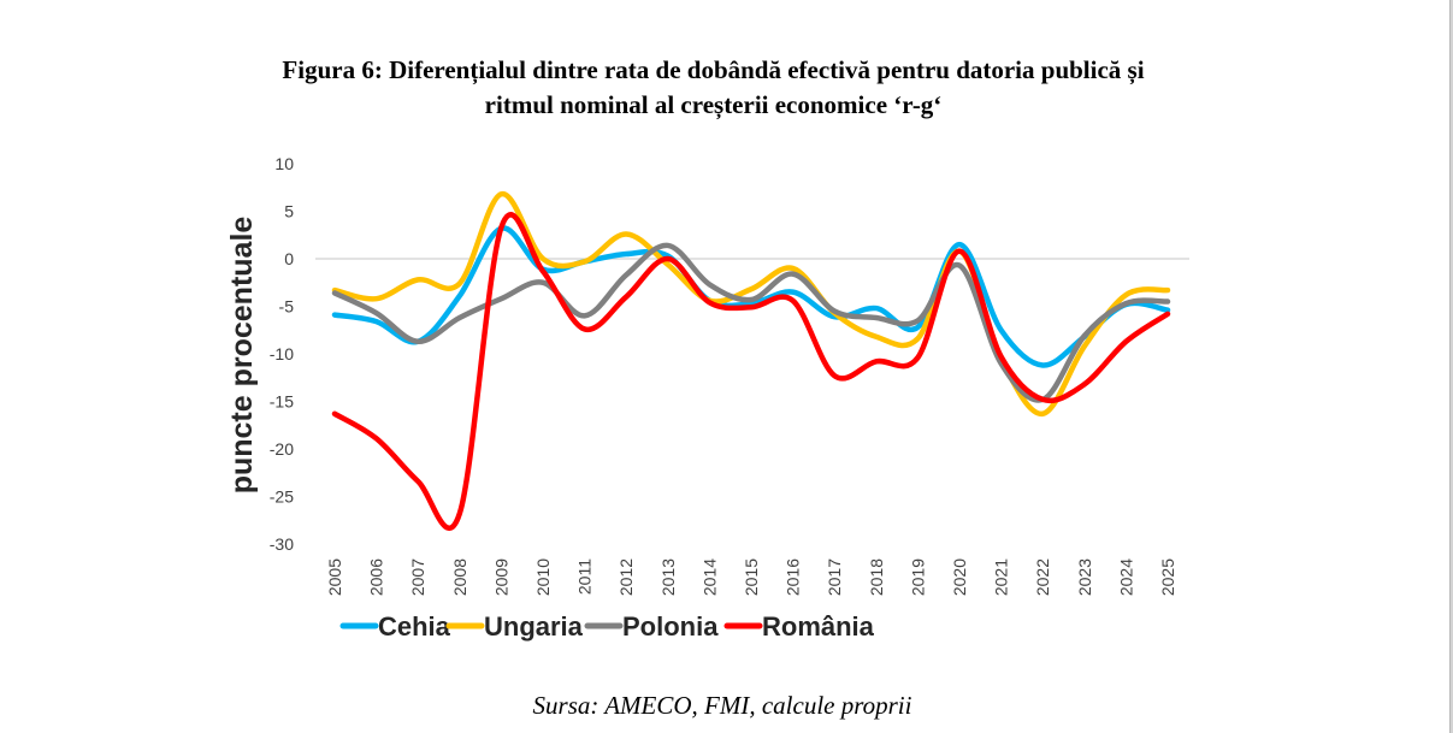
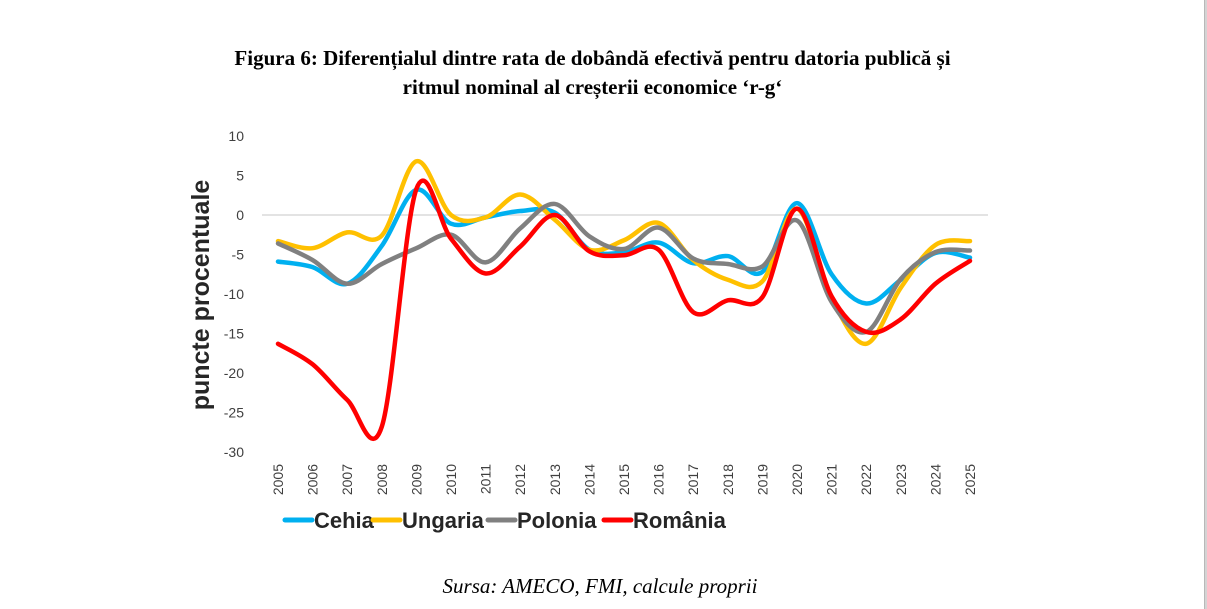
România/2010: -1 -> -3
